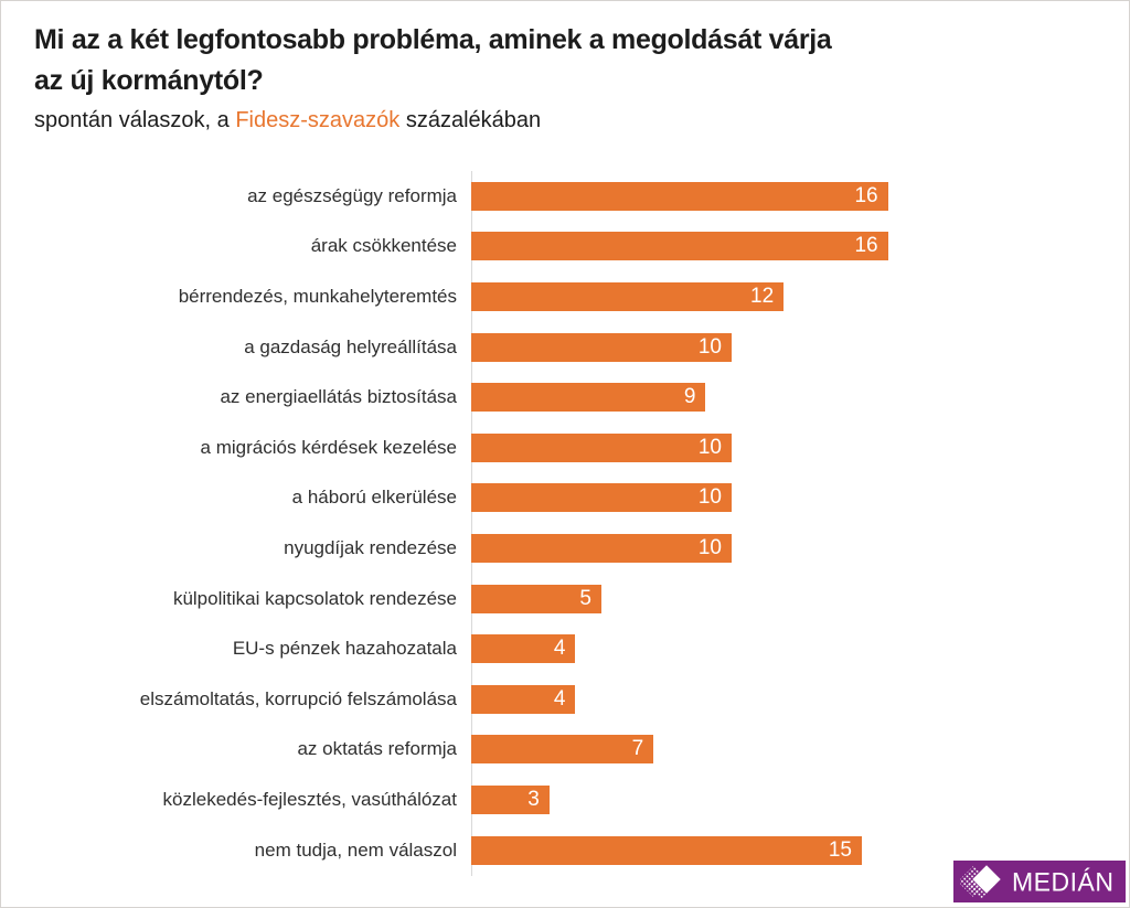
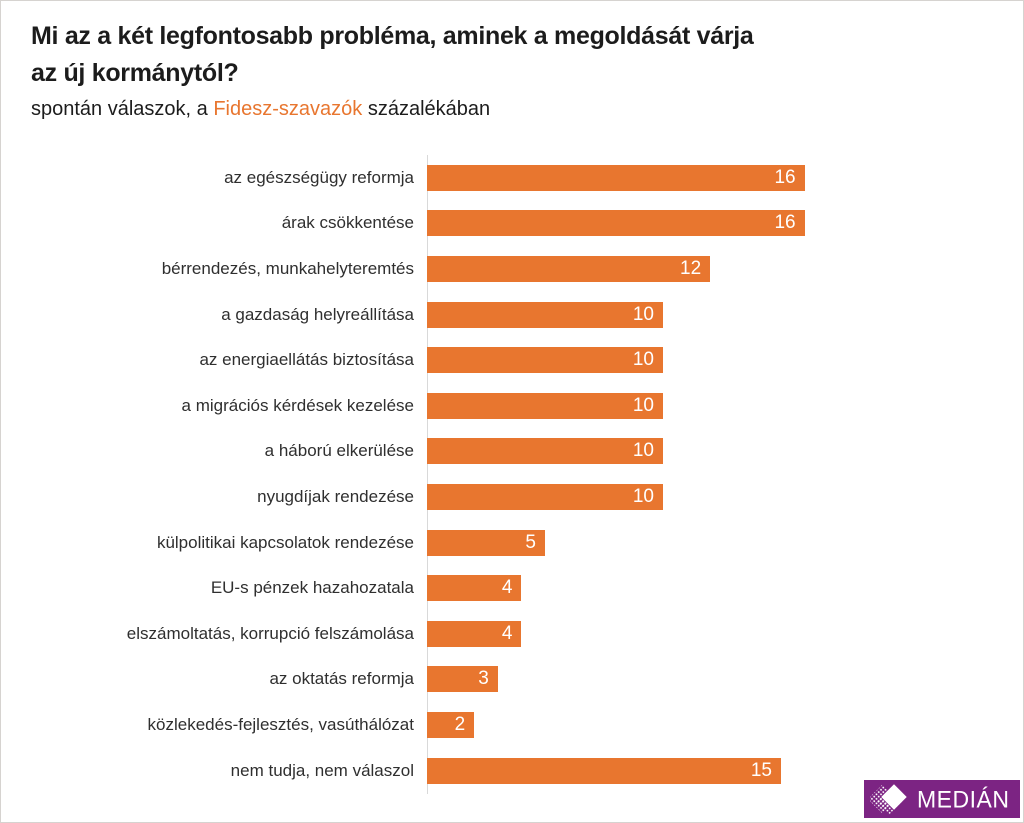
az energiaellátás biztosítása: 9 -> 10
az oktatás reformja: 7 -> 3
közlekedés-fejlesztés, vasúthálózat: 3 -> 2
